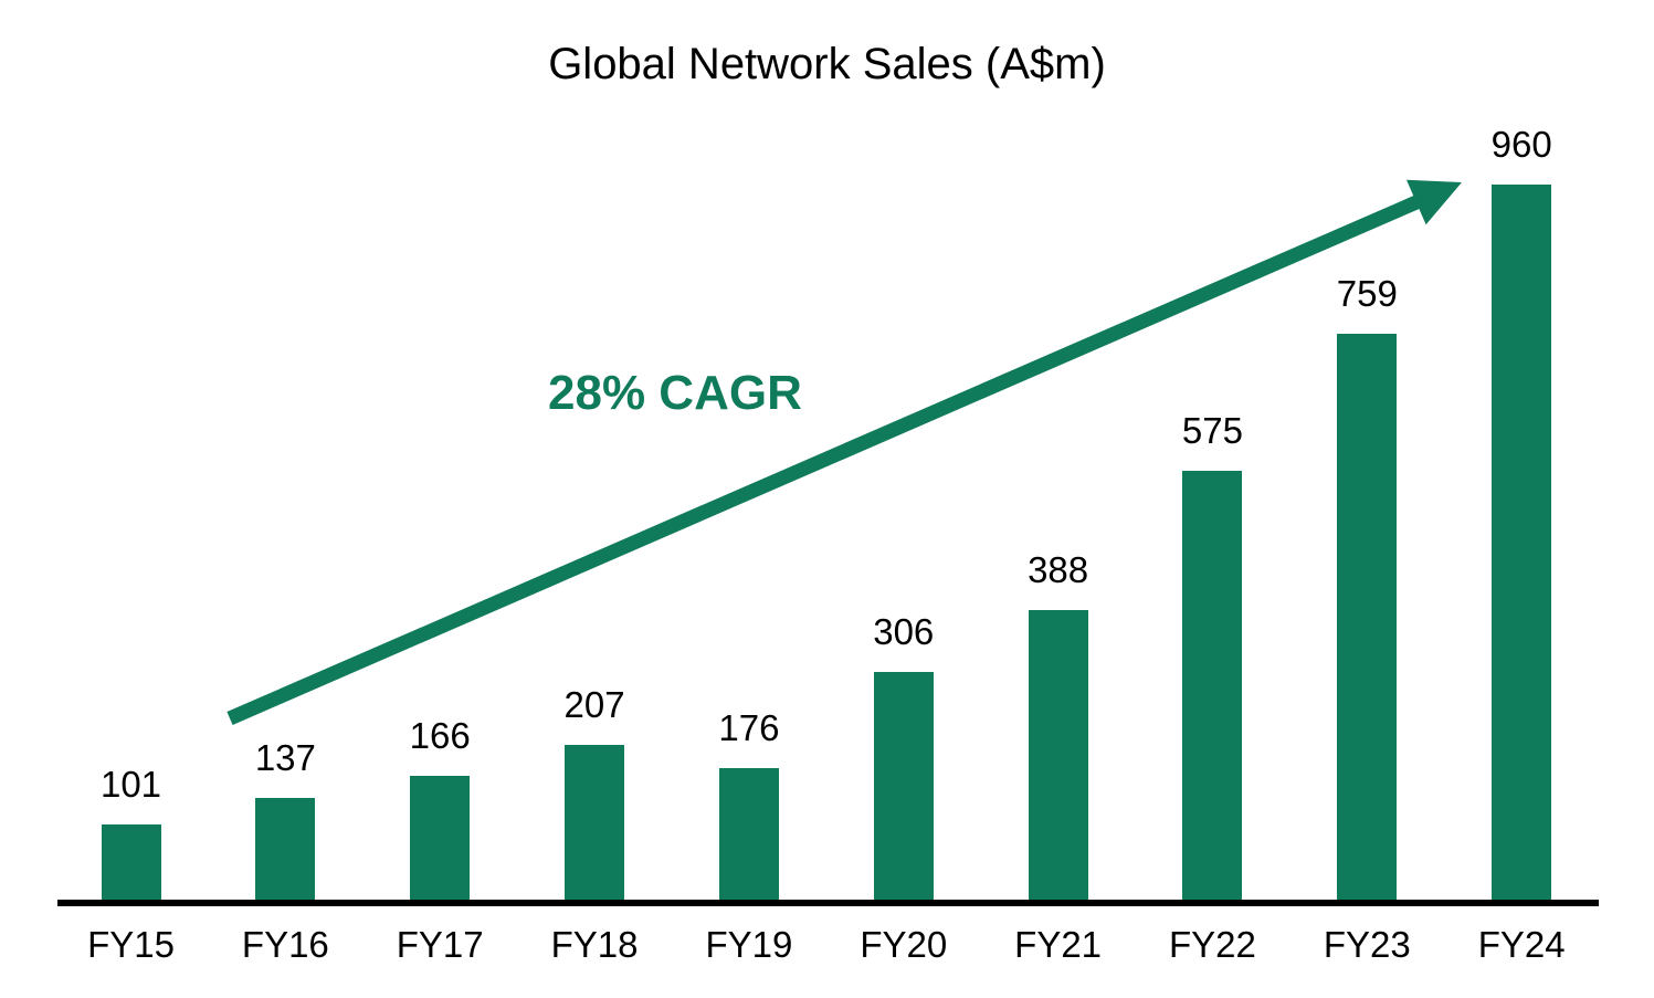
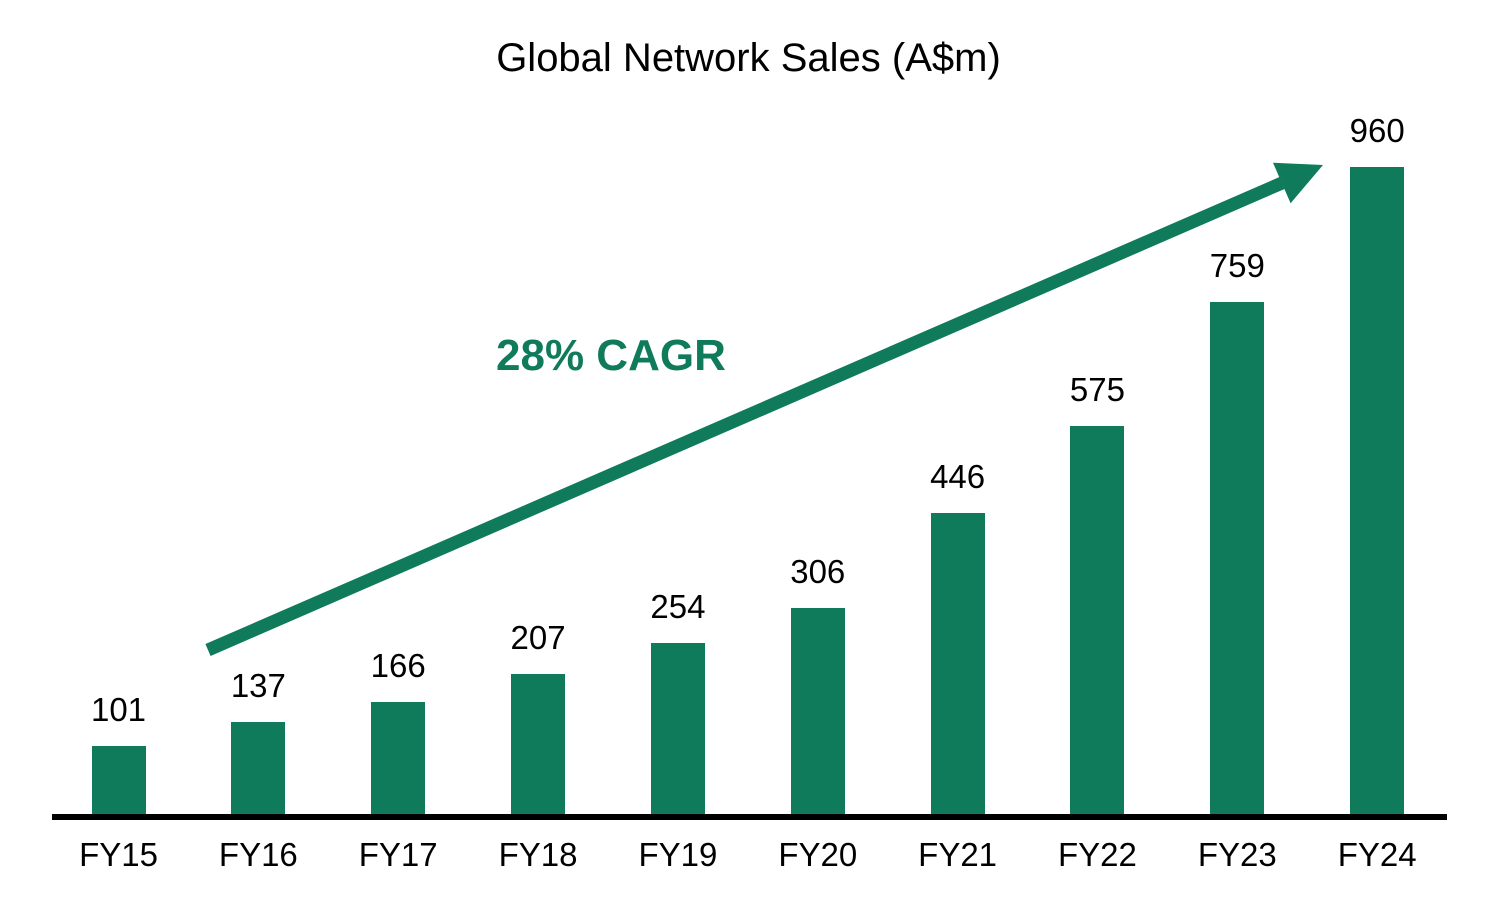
FY19: 176 -> 254
FY21: 388 -> 446
